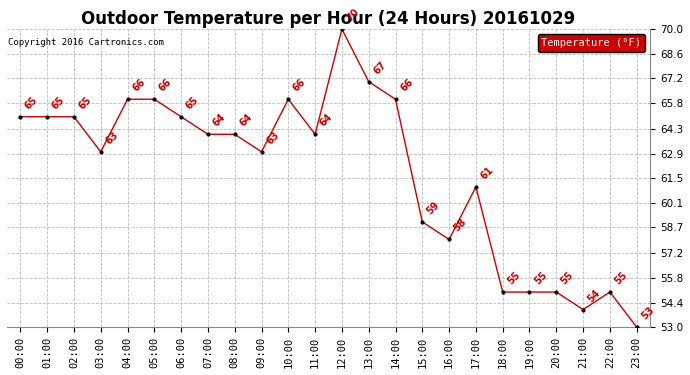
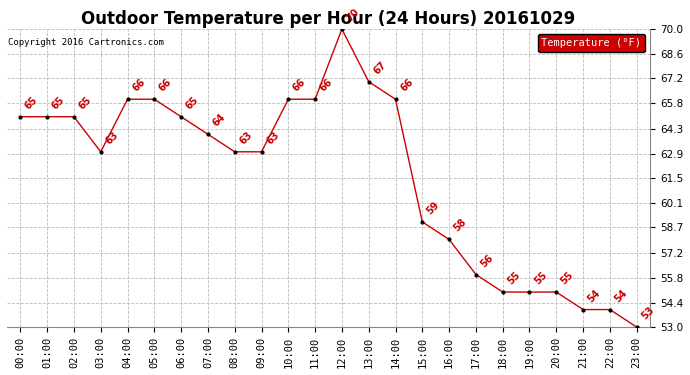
08:00: 64 -> 63
11:00: 64 -> 66
17:00: 61 -> 56
22:00: 55 -> 54
